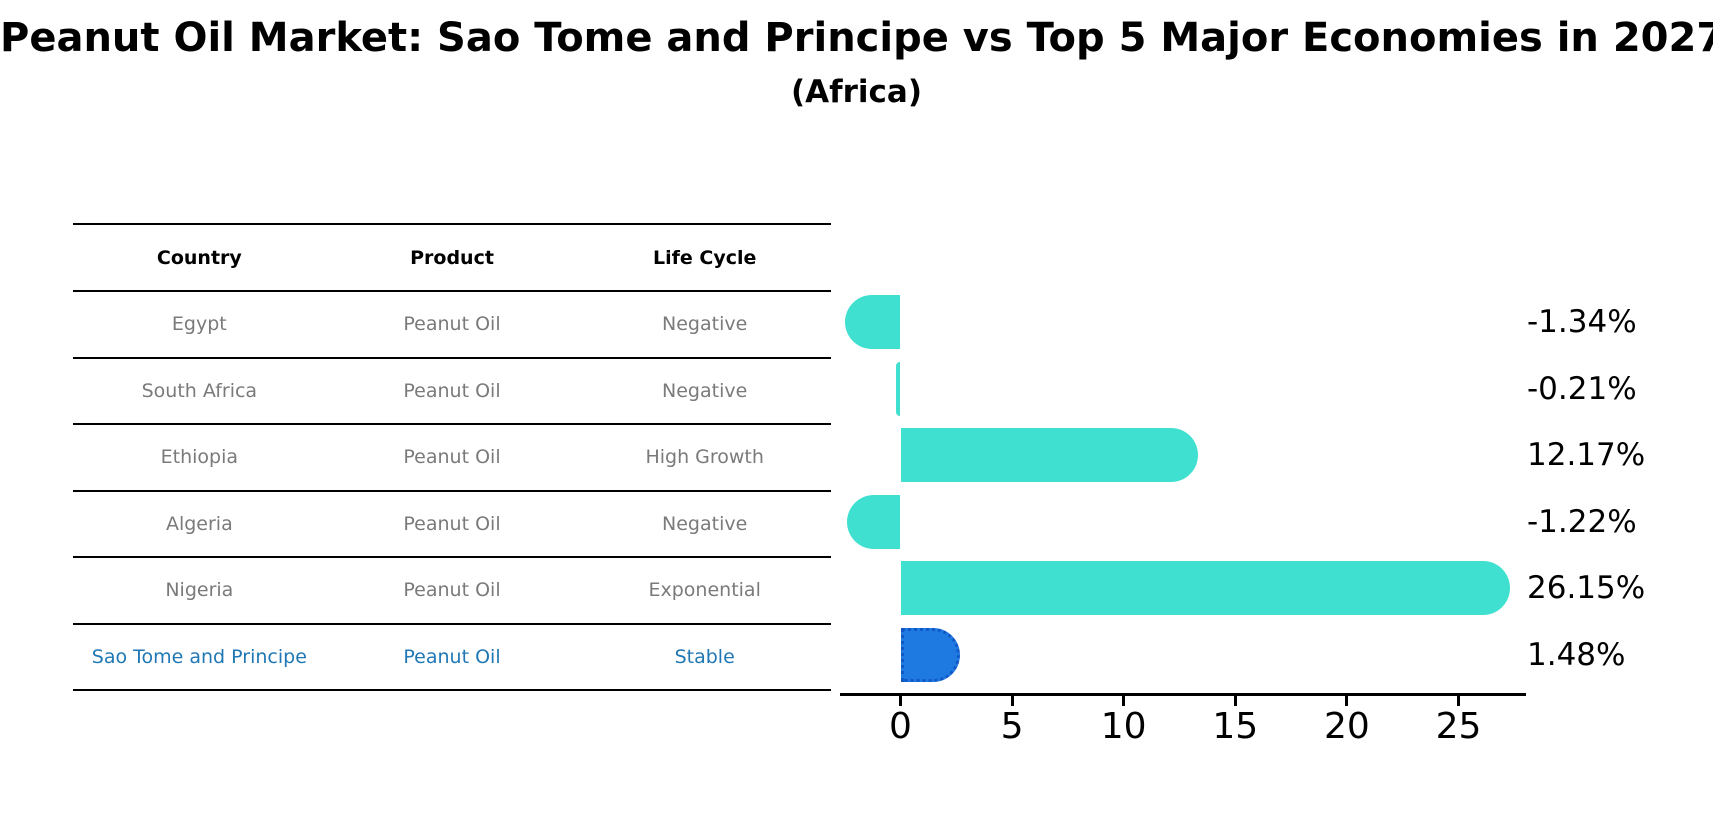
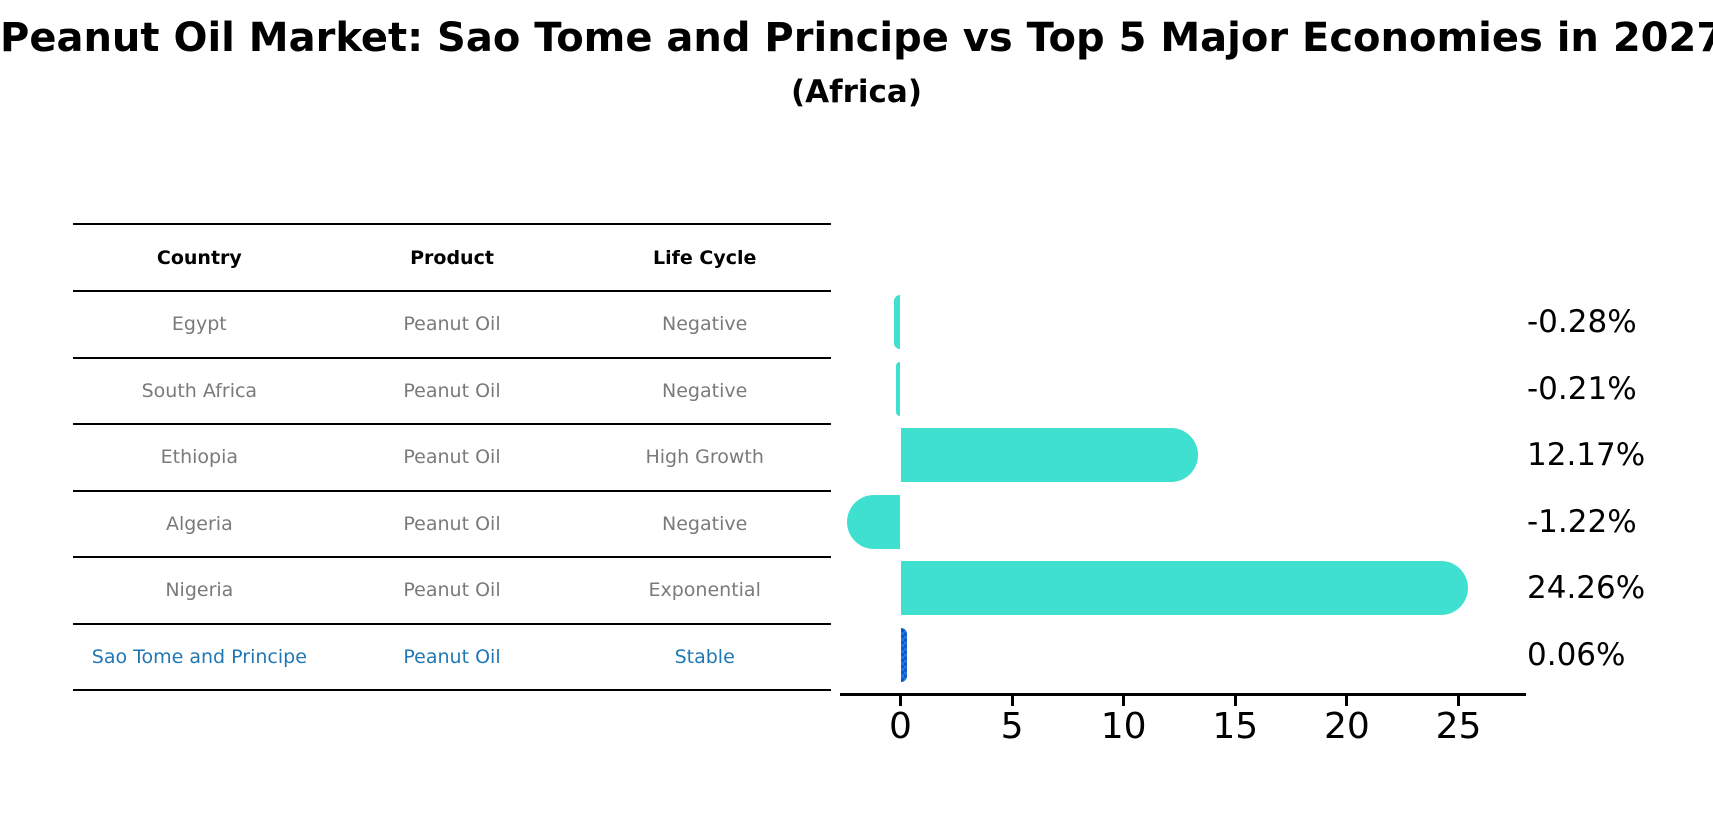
Egypt: -1.34% -> -0.28%
Nigeria: 26.15% -> 24.26%
Sao Tome and Principe: 1.48% -> 0.06%
